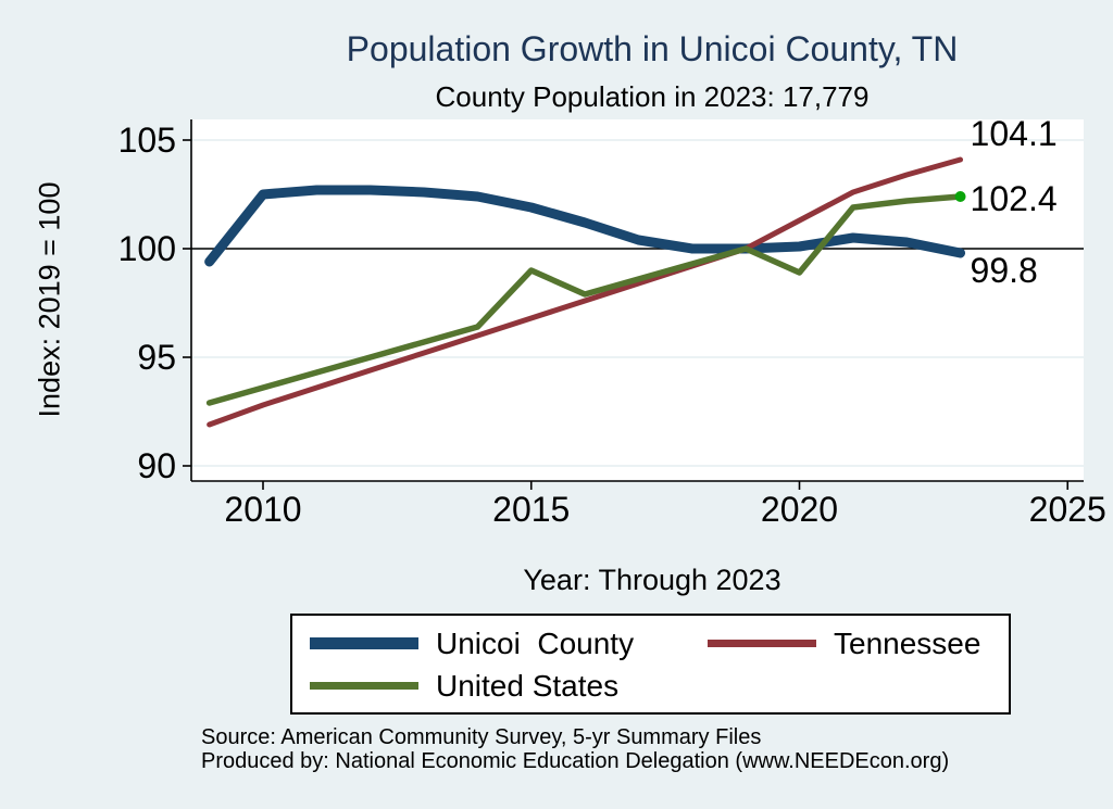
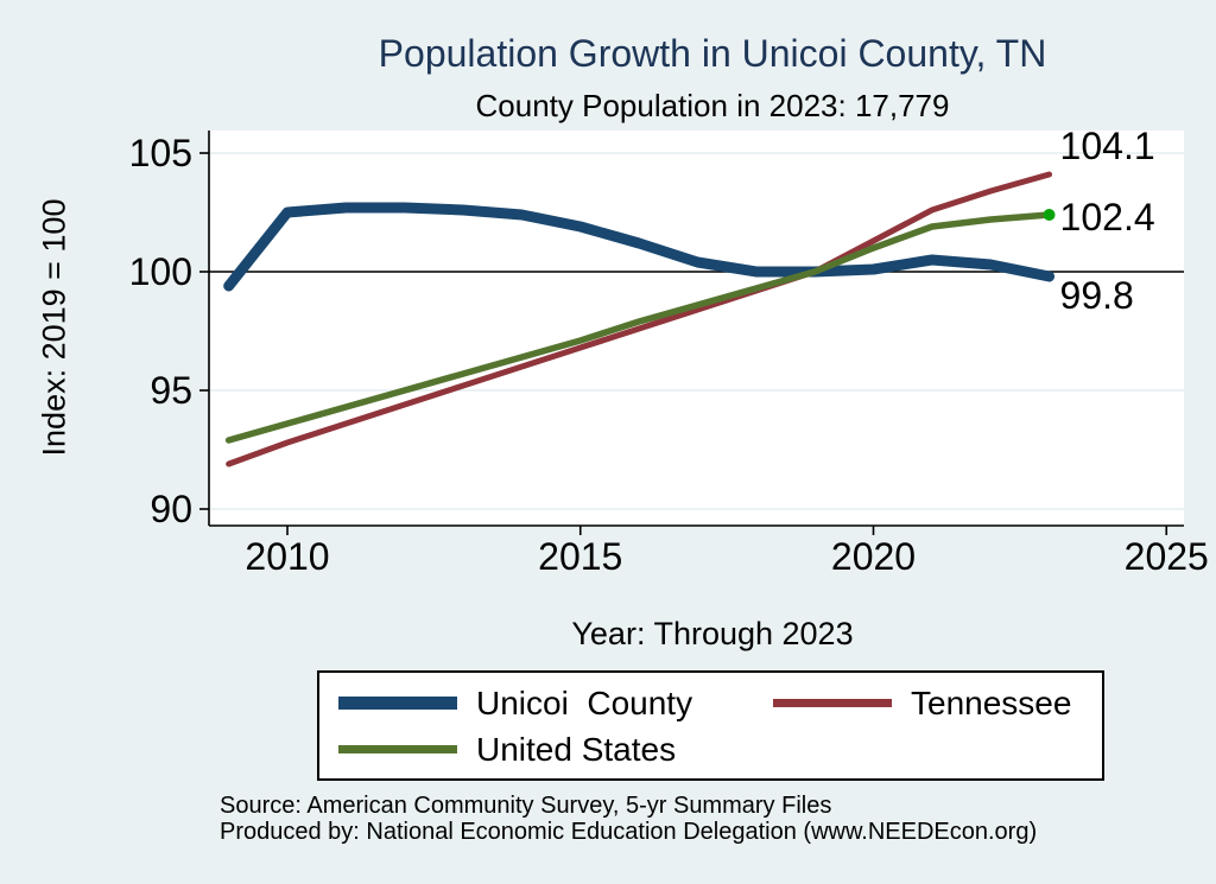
United States/2015: 99.0 -> 97.1
United States/2020: 98.9 -> 101.0
